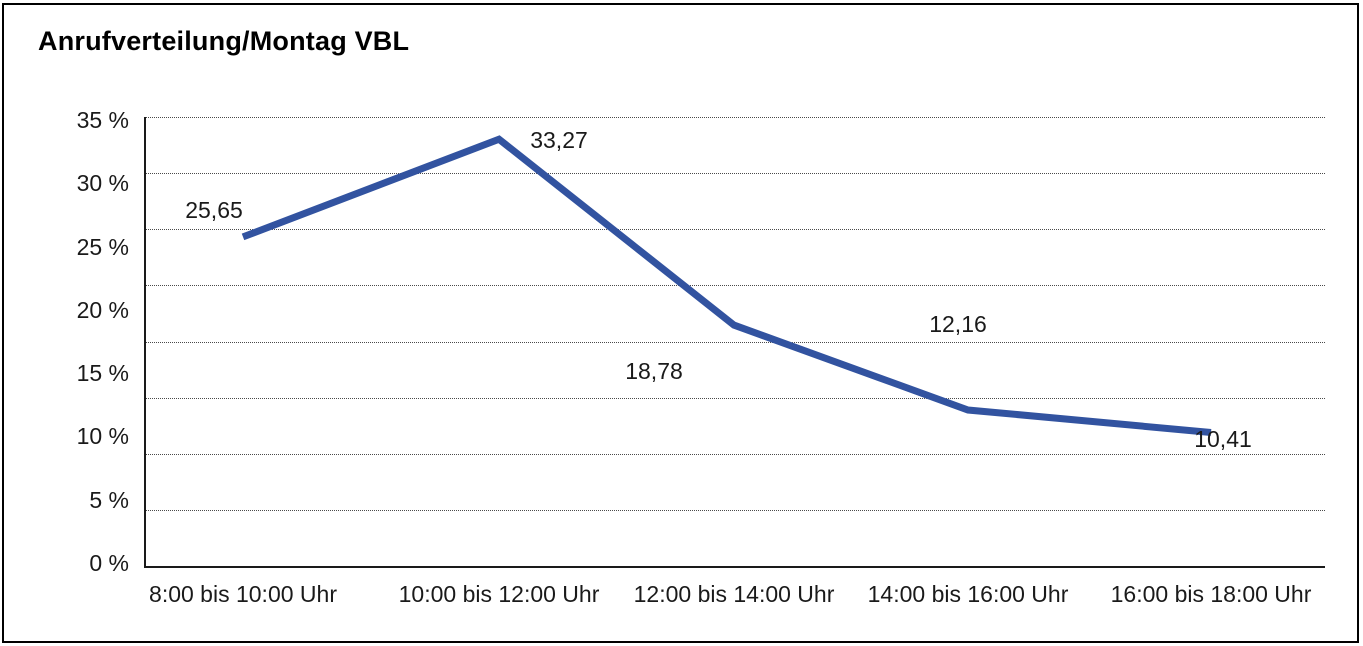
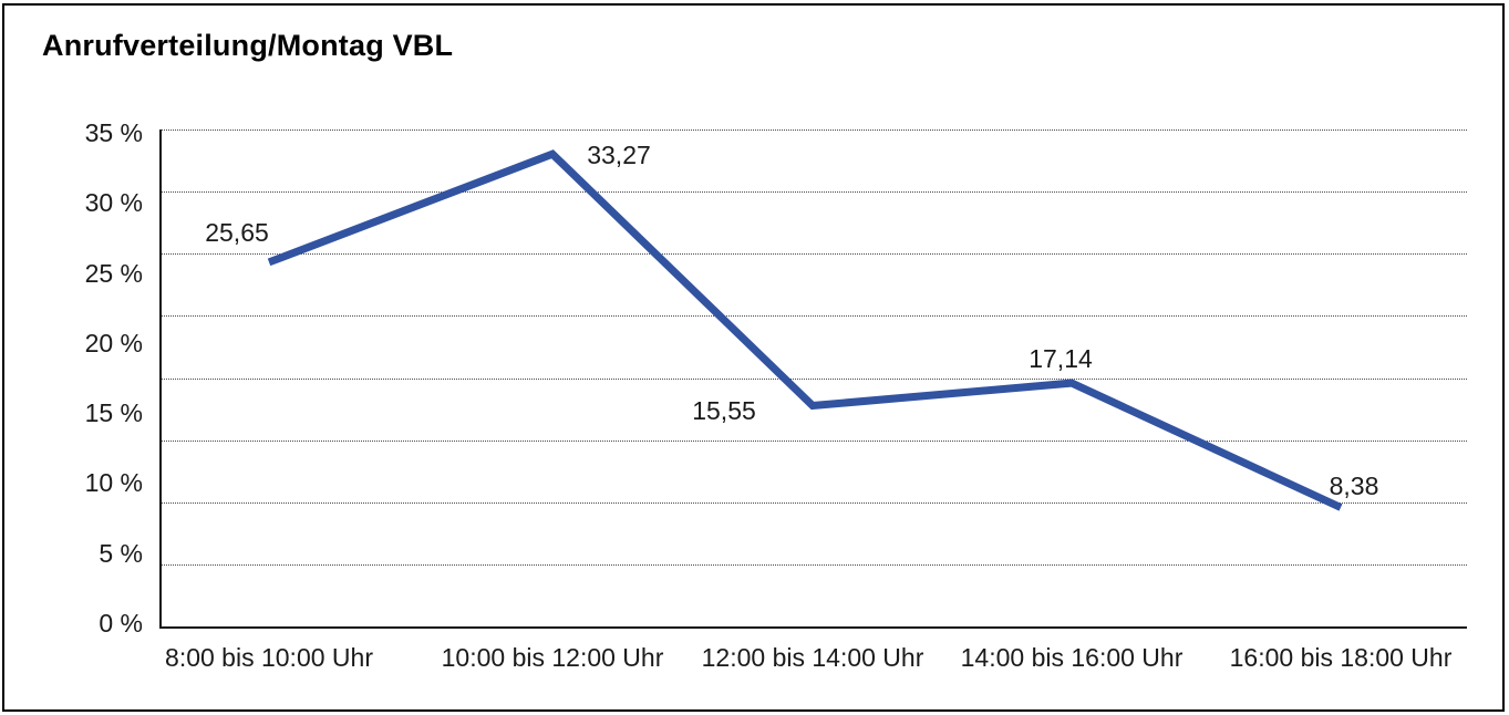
12:00 bis 14:00 Uhr: 18,78 -> 15,55
14:00 bis 16:00 Uhr: 12,16 -> 17,14
16:00 bis 18:00 Uhr: 10,41 -> 8,38
